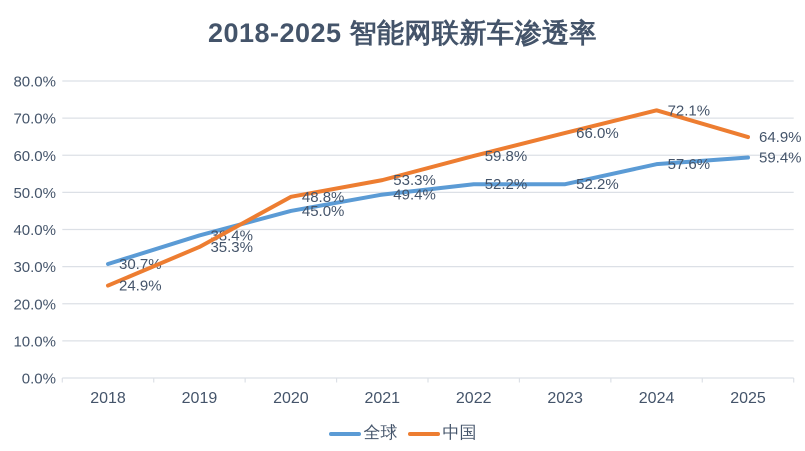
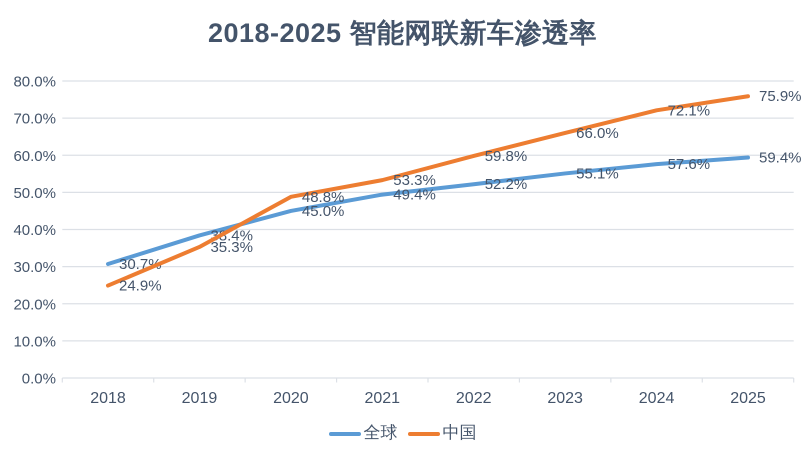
全球/2023: 52.2% -> 55.1%
中国/2025: 64.9% -> 75.9%
